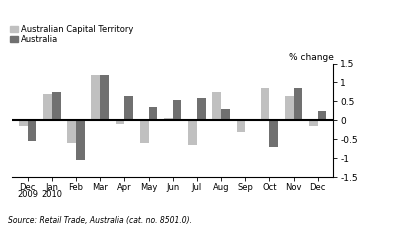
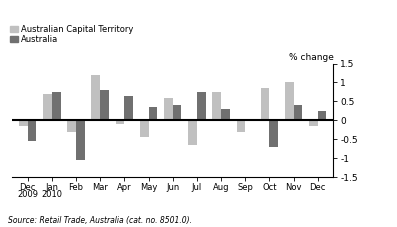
Australian Capital Territory/Feb: -0.60 -> -0.30
Australia/Mar: 1.20 -> 0.80
Australian Capital Territory/May: -0.60 -> -0.45
Australian Capital Territory/Jun: 0.05 -> 0.60
Australia/Jun: 0.55 -> 0.40
Australia/Jul: 0.60 -> 0.75
Australian Capital Territory/Nov: 0.65 -> 1.00
Australia/Nov: 0.85 -> 0.40
